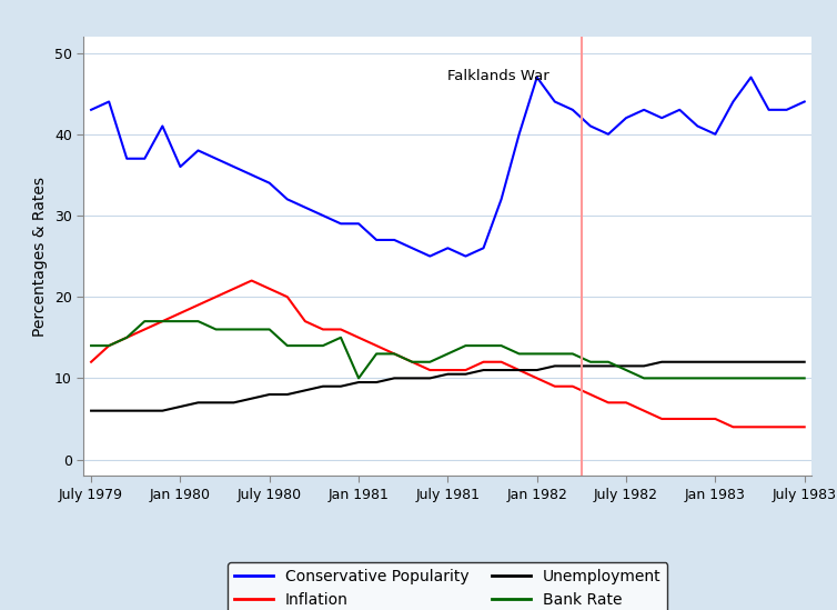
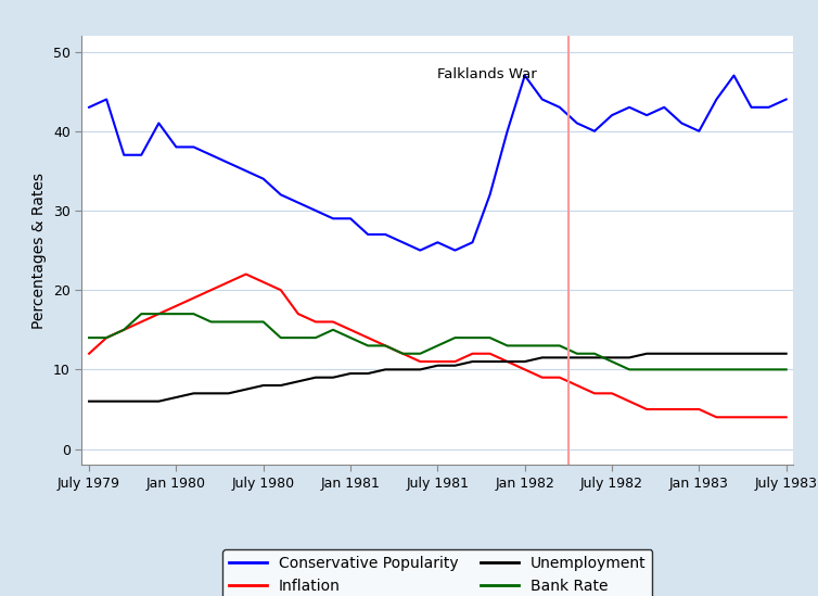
Conservative Popularity/Jan 1980: 36 -> 38
Bank Rate/Jan 1981: 10 -> 14
